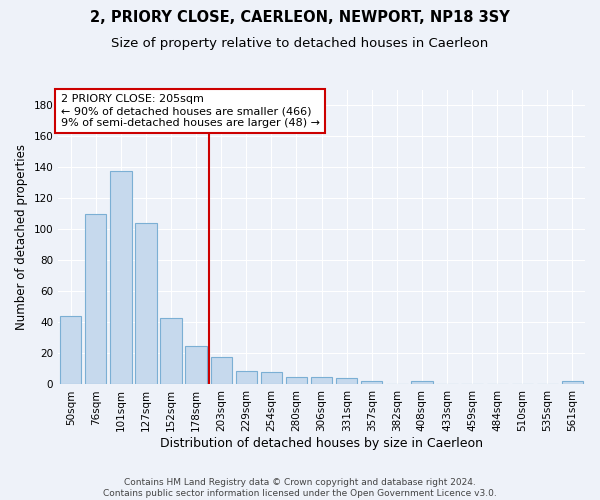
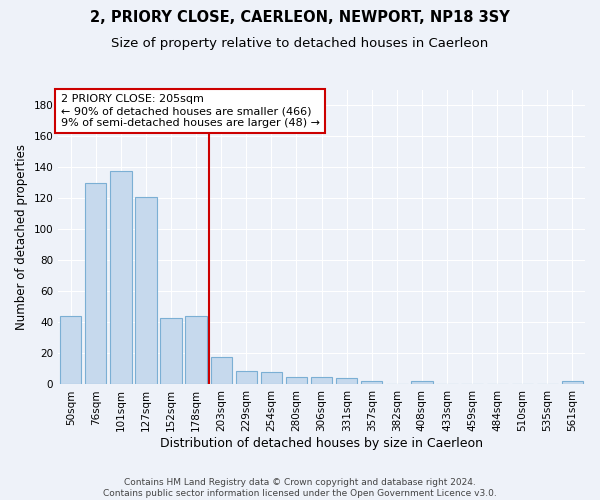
76sqm: 110 -> 130
127sqm: 104 -> 121
178sqm: 25 -> 44
